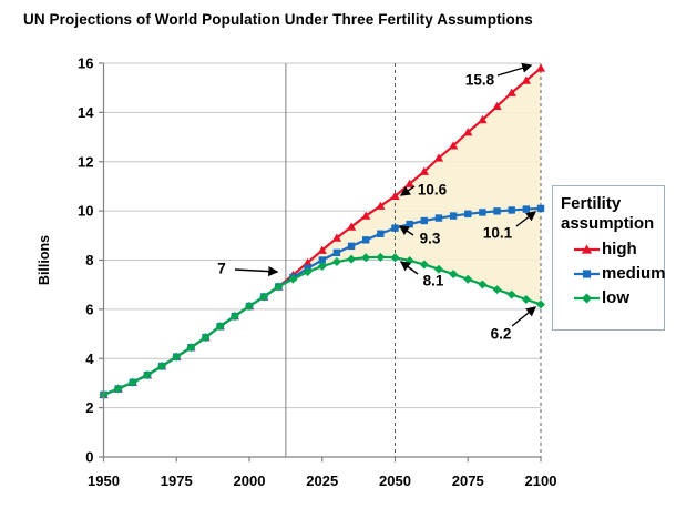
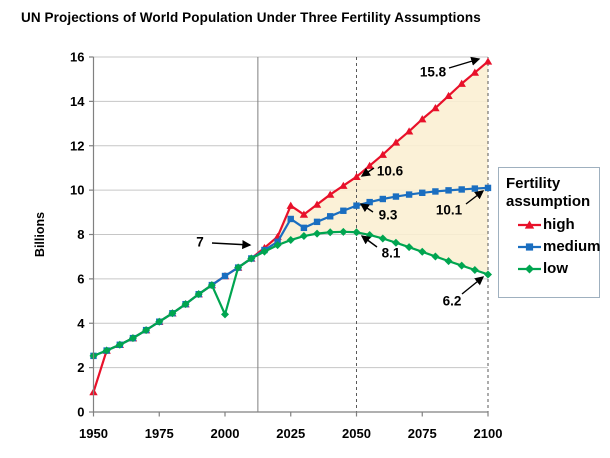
high/1950: 2.5 -> 0.9
low/2000: 6.1 -> 4.4
high/2025: 8.4 -> 9.3
medium/2025: 8.0 -> 8.7
